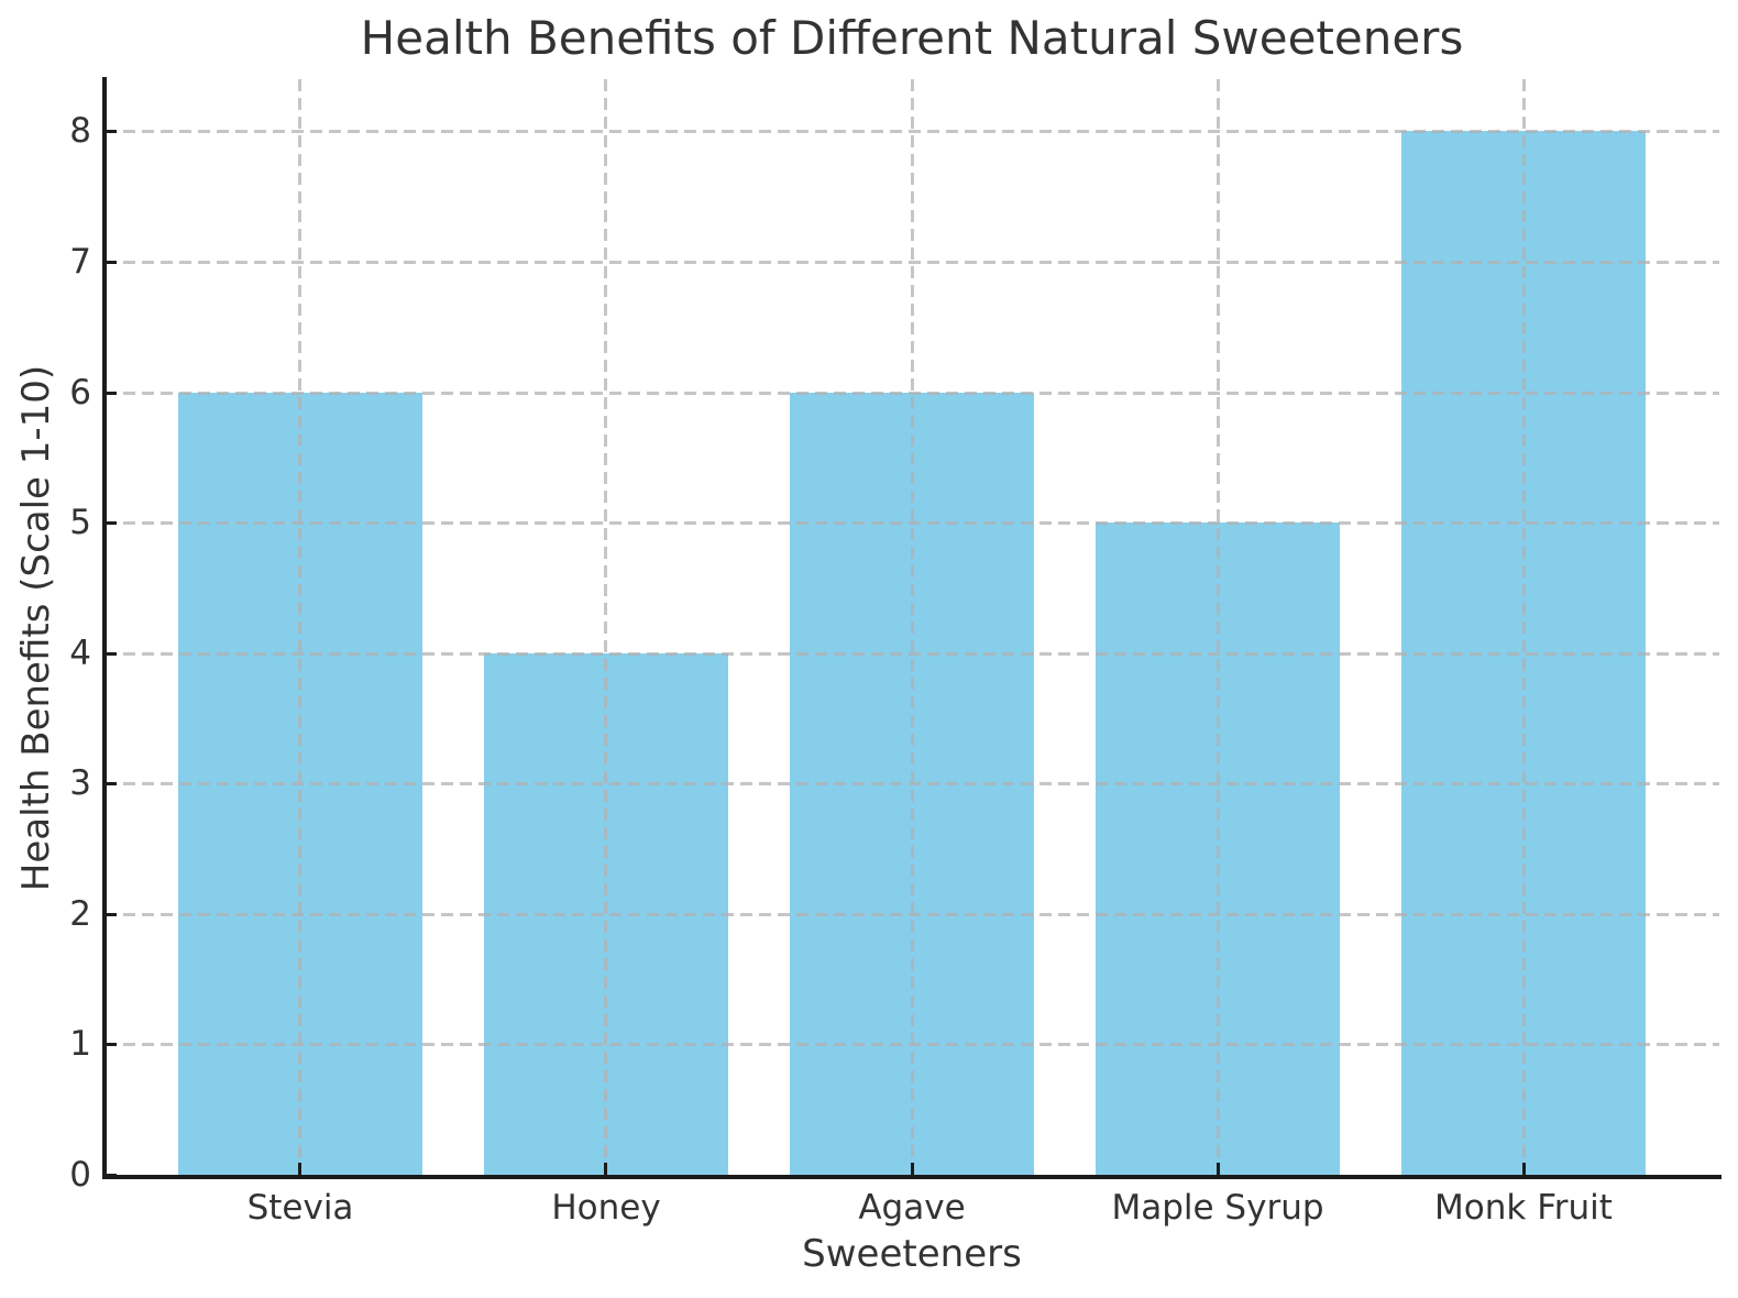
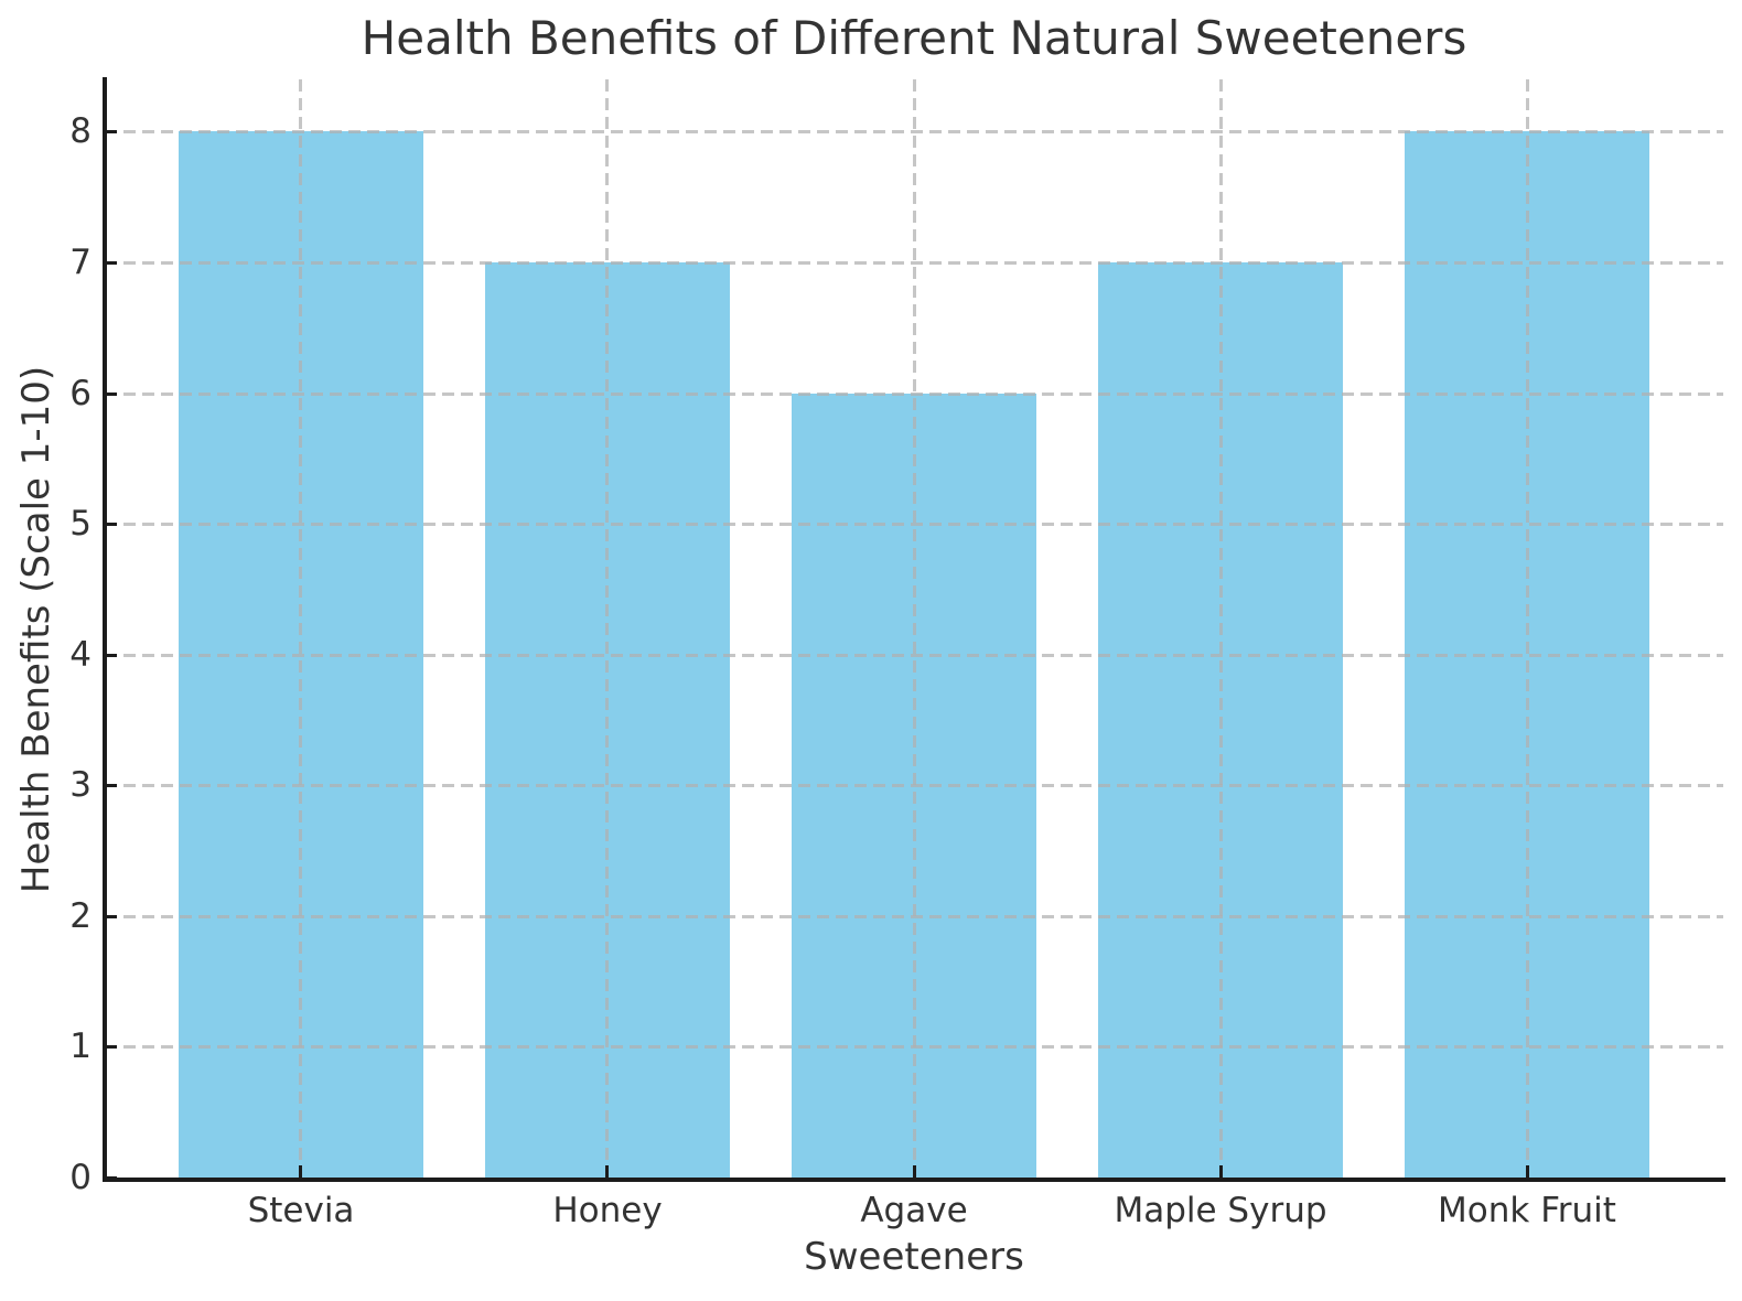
Stevia: 6 -> 8
Honey: 4 -> 7
Maple Syrup: 5 -> 7
